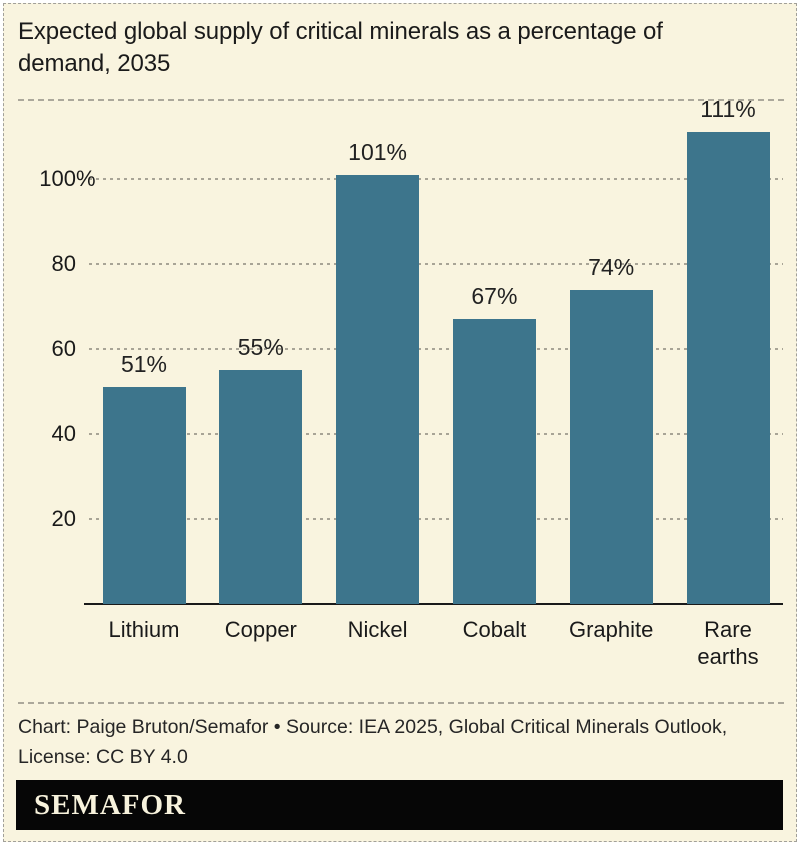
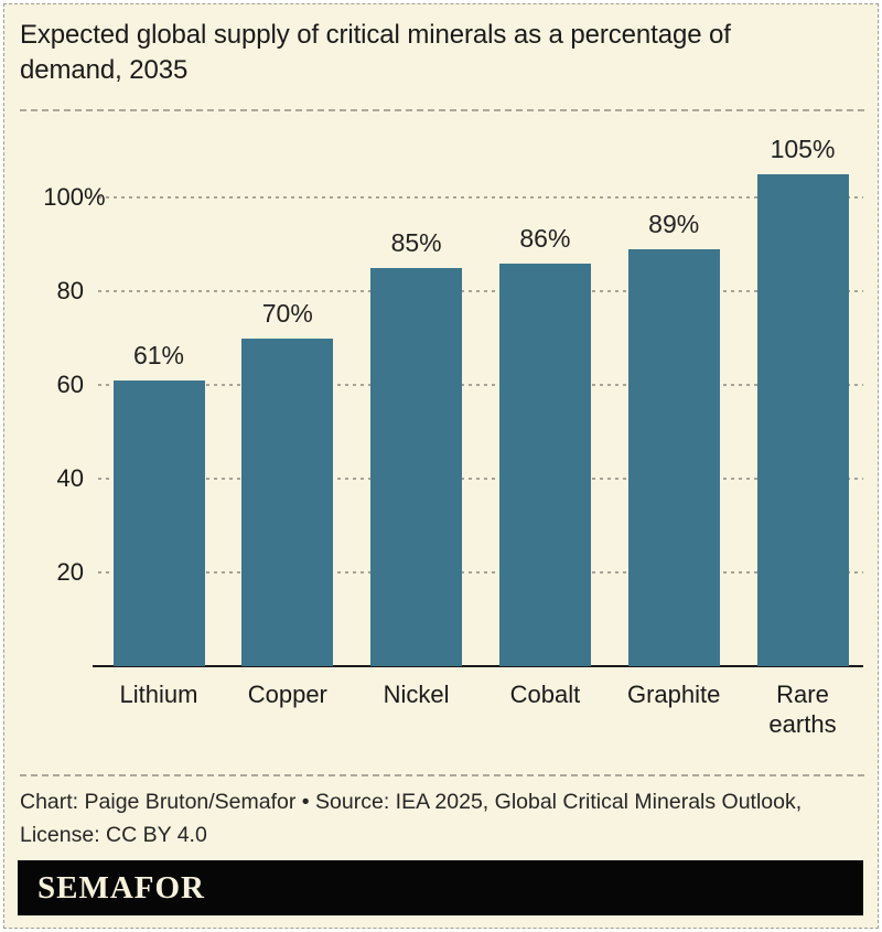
Lithium: 51% -> 61%
Copper: 55% -> 70%
Nickel: 101% -> 85%
Cobalt: 67% -> 86%
Graphite: 74% -> 89%
Rare earths: 111% -> 105%
